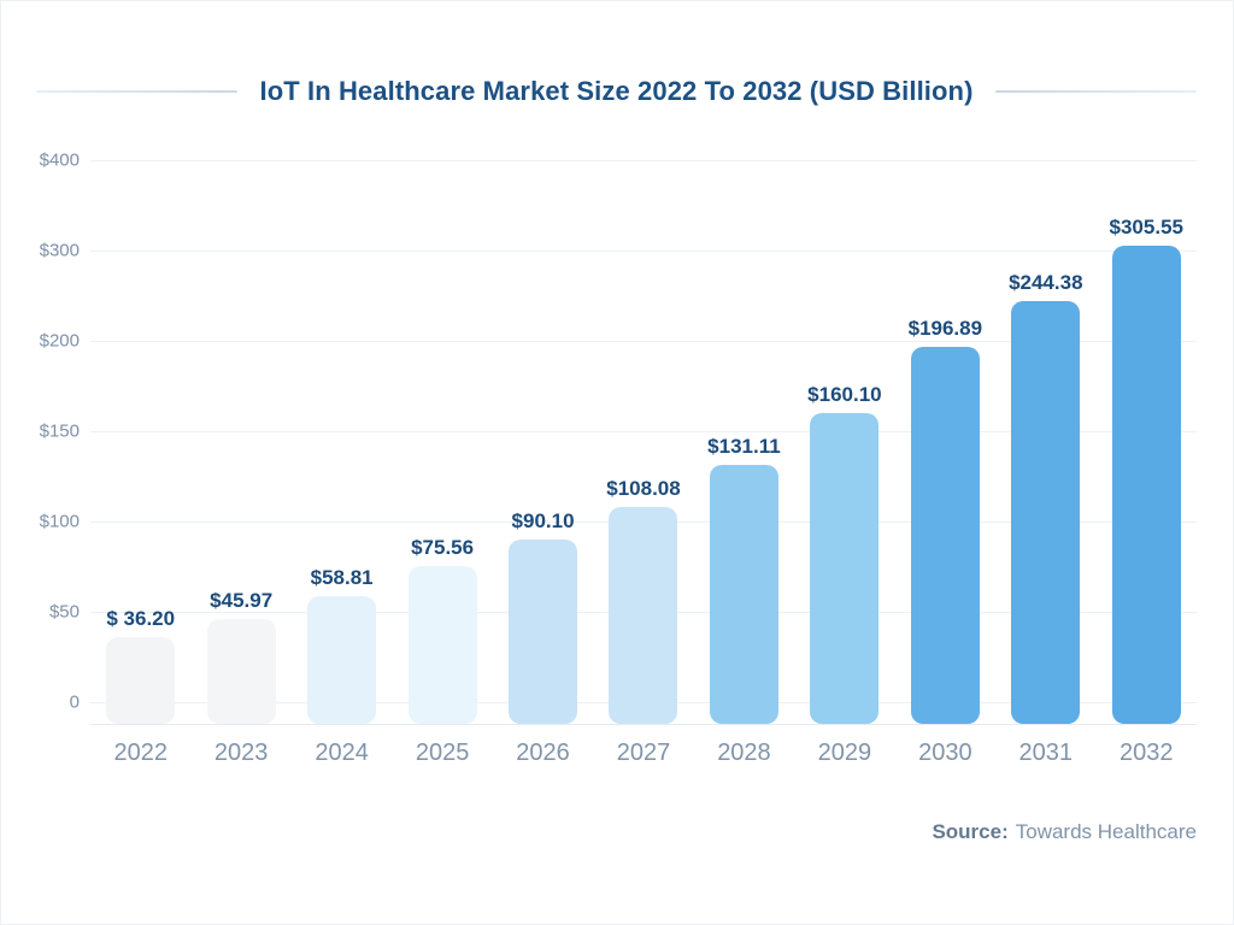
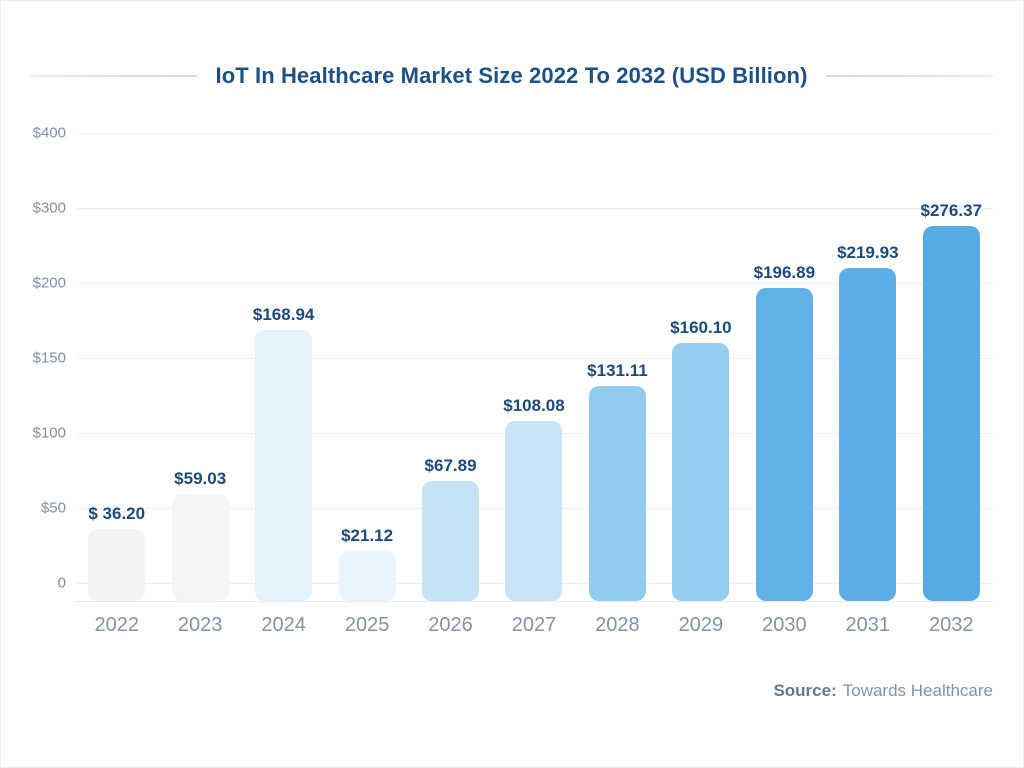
2023: $45.97 -> $59.03
2024: $58.81 -> $168.94
2025: $75.56 -> $21.12
2026: $90.10 -> $67.89
2031: $244.38 -> $219.93
2032: $305.55 -> $276.37
